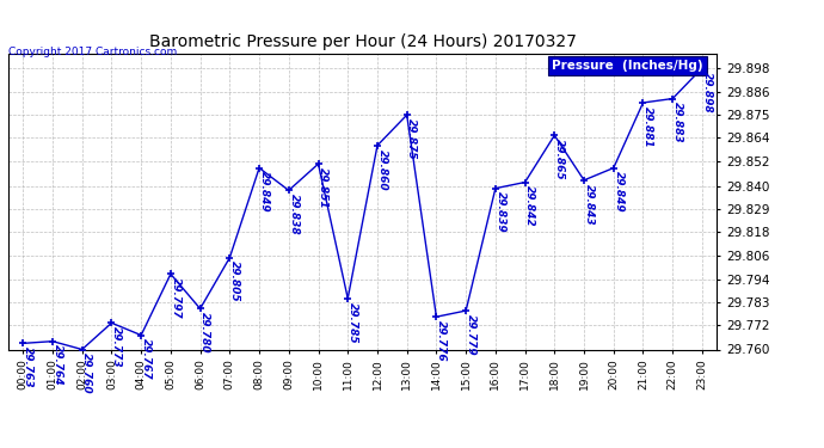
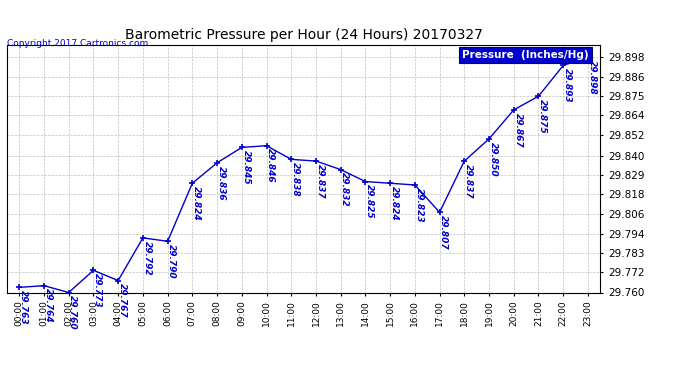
05:00: 29.797 -> 29.792
06:00: 29.780 -> 29.790
07:00: 29.805 -> 29.824
08:00: 29.849 -> 29.836
09:00: 29.838 -> 29.845
10:00: 29.851 -> 29.846
11:00: 29.785 -> 29.838
12:00: 29.860 -> 29.837
13:00: 29.875 -> 29.832
14:00: 29.776 -> 29.825
15:00: 29.779 -> 29.824
16:00: 29.839 -> 29.823
17:00: 29.842 -> 29.807
18:00: 29.865 -> 29.837
19:00: 29.843 -> 29.850
20:00: 29.849 -> 29.867
21:00: 29.881 -> 29.875
22:00: 29.883 -> 29.893
